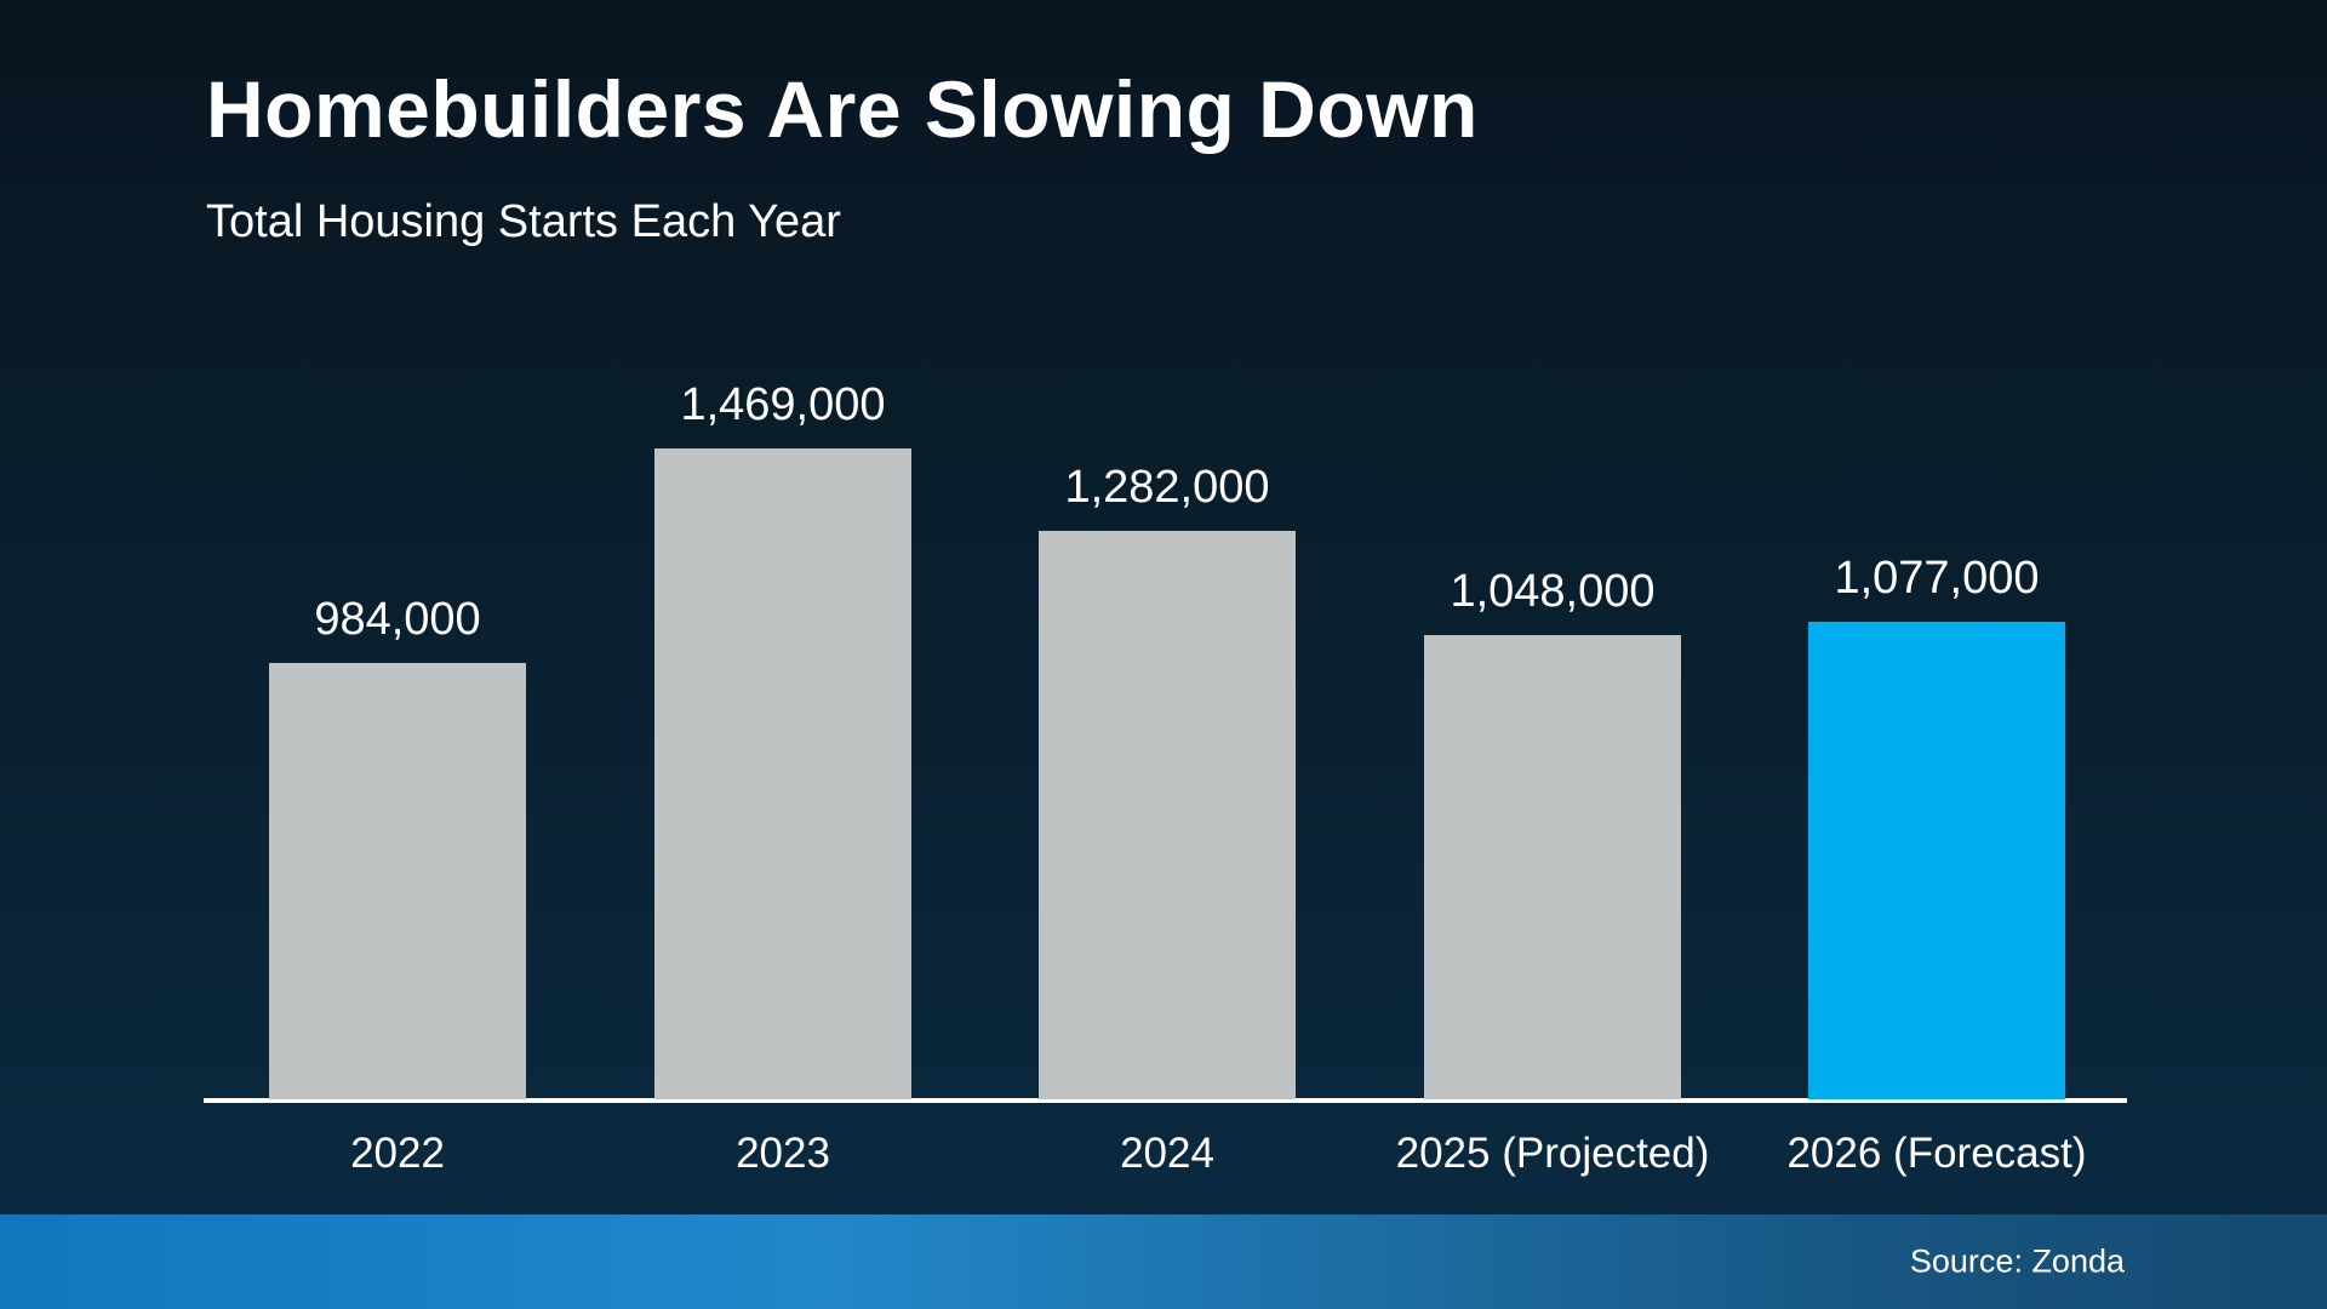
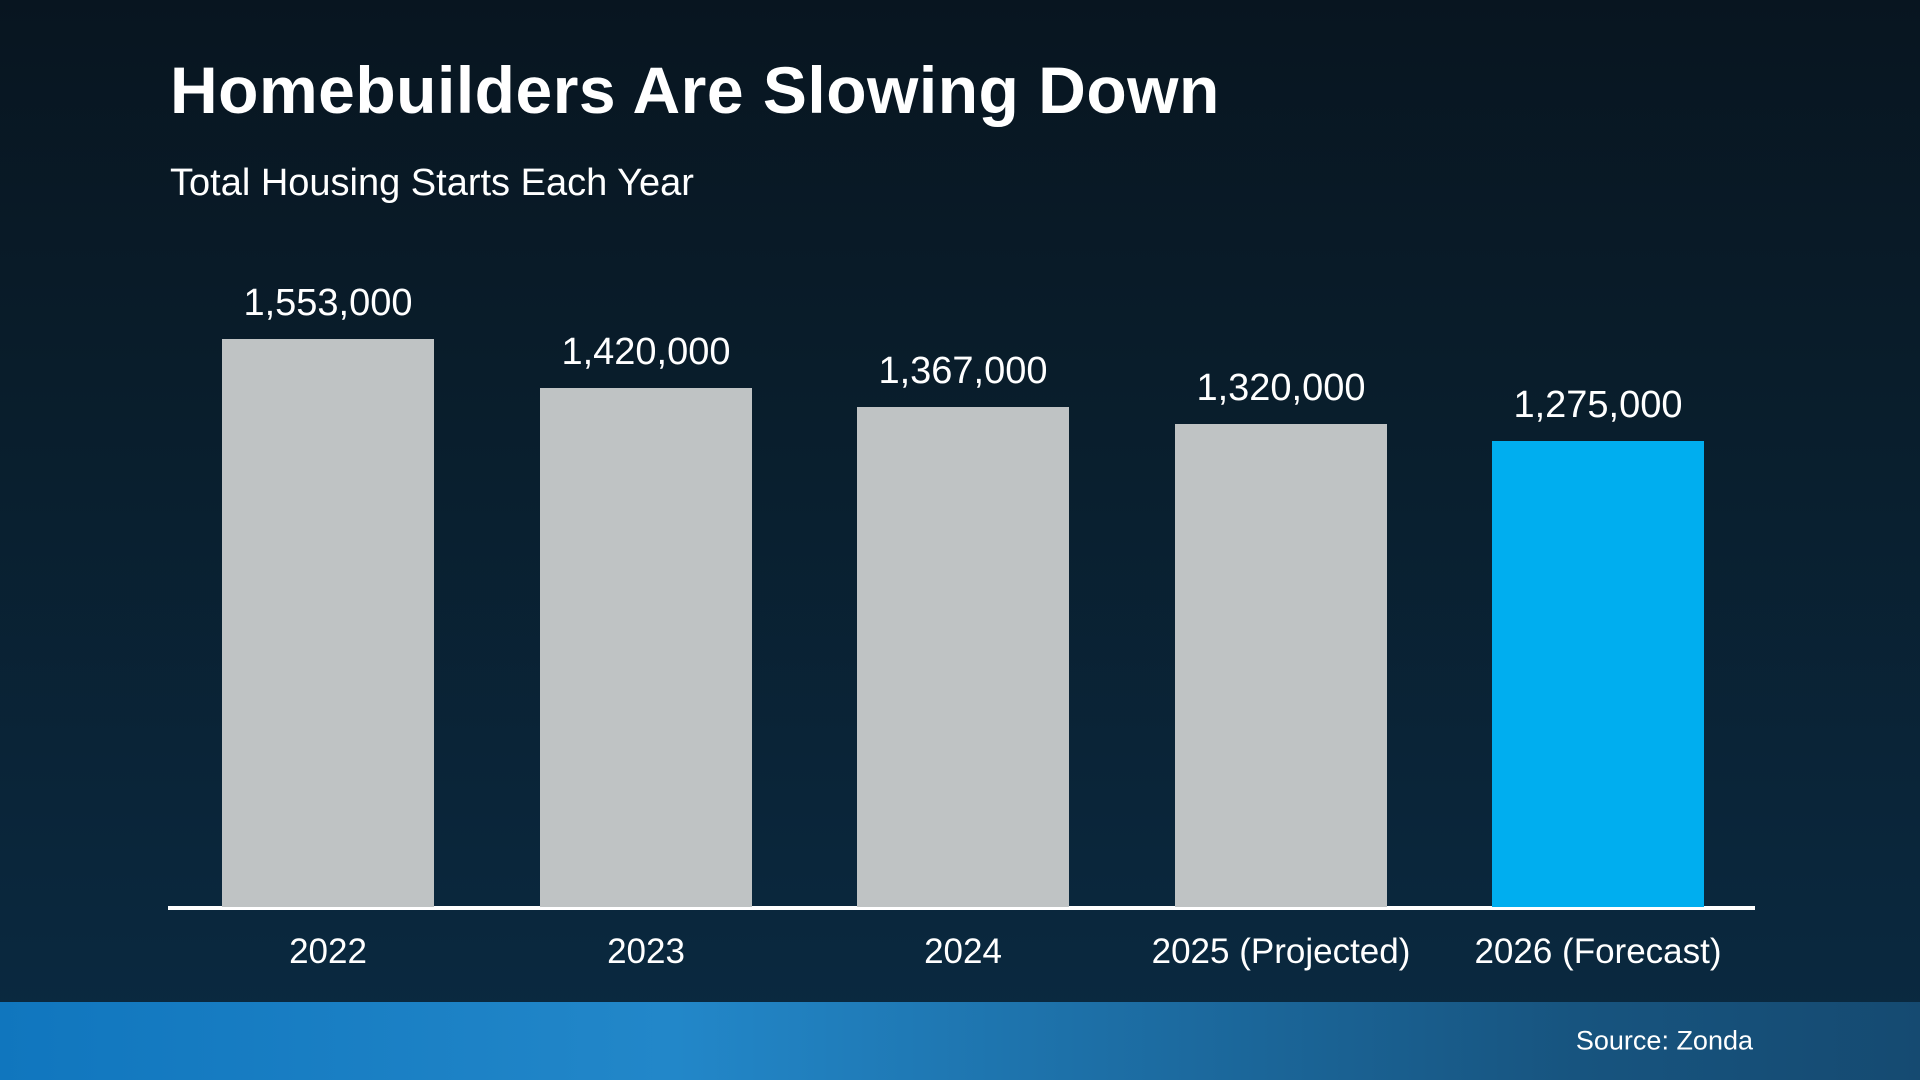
2022: 984,000 -> 1,553,000
2023: 1,469,000 -> 1,420,000
2024: 1,282,000 -> 1,367,000
2025 (Projected): 1,048,000 -> 1,320,000
2026 (Forecast): 1,077,000 -> 1,275,000
